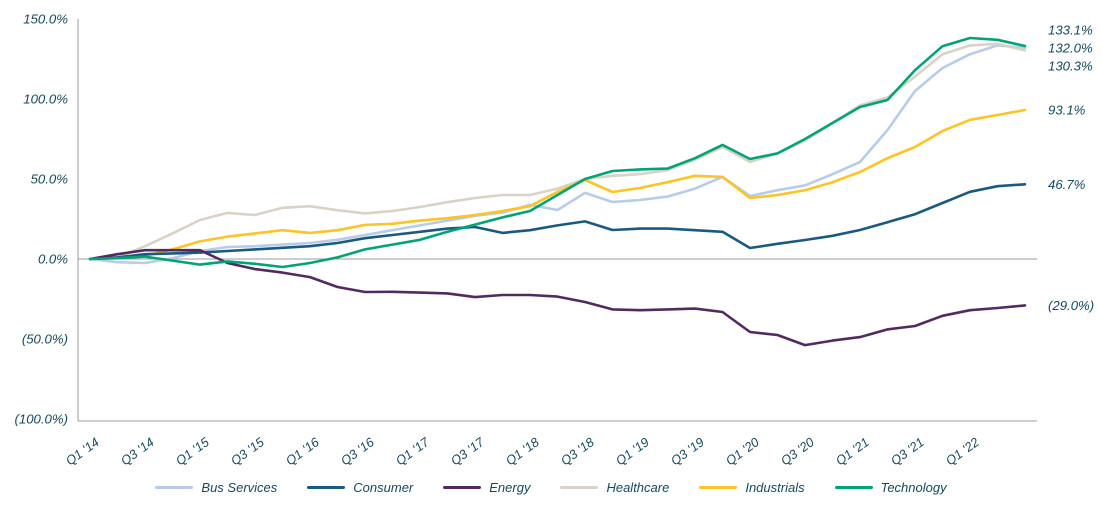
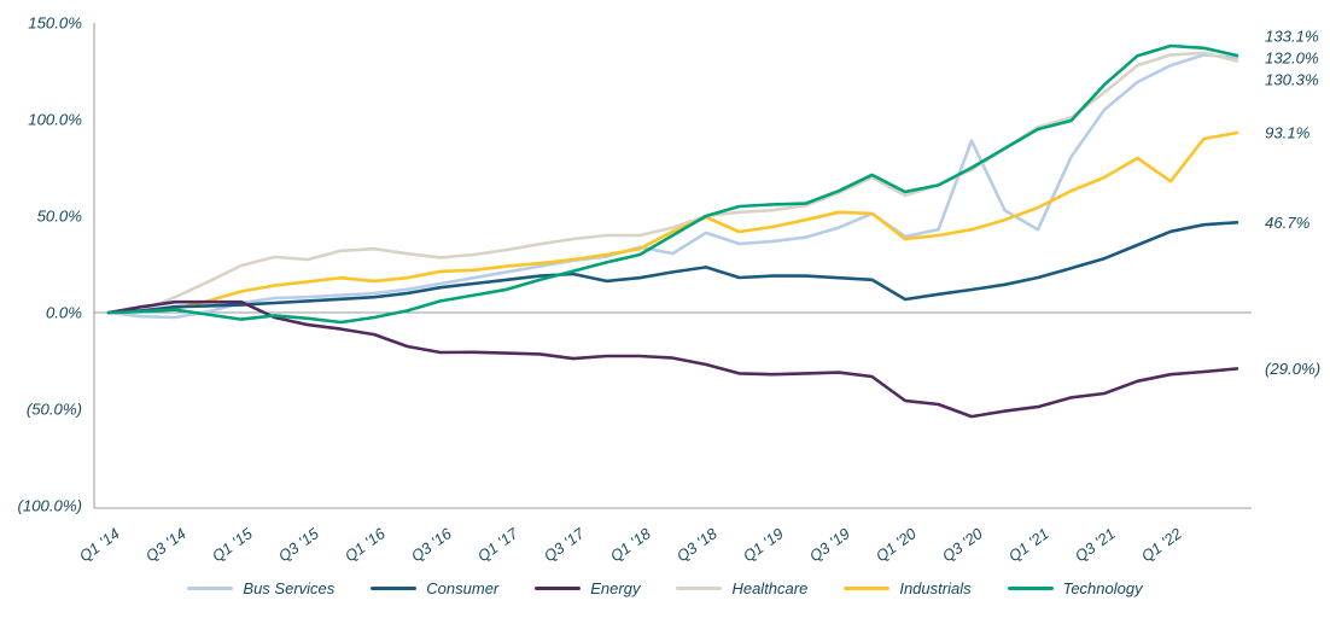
Bus Services/Q3 '20: 46% -> 89%
Bus Services/Q1 '21: 61% -> 43%
Industrials/Q1 '22: 87% -> 68%
